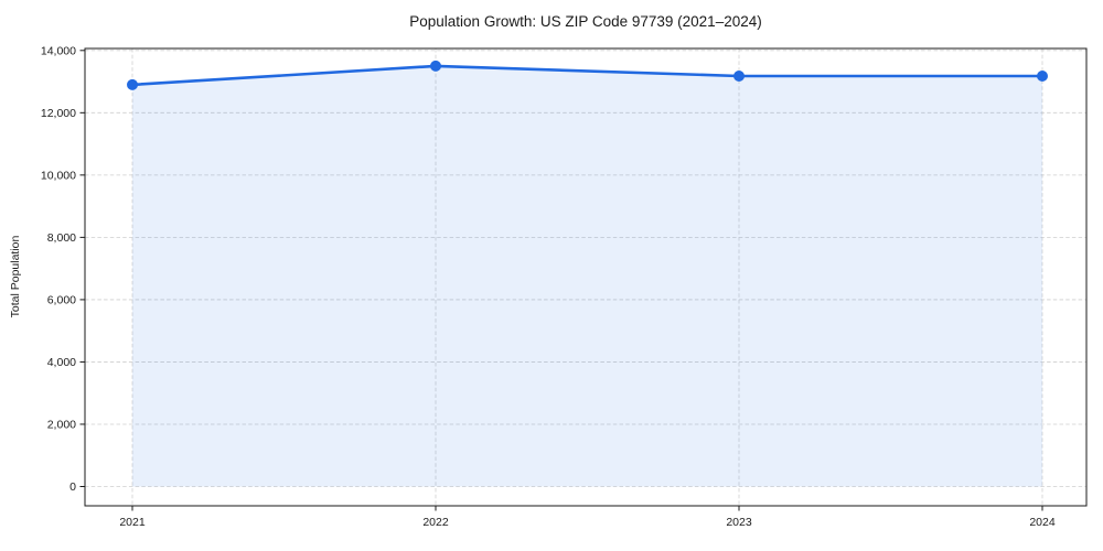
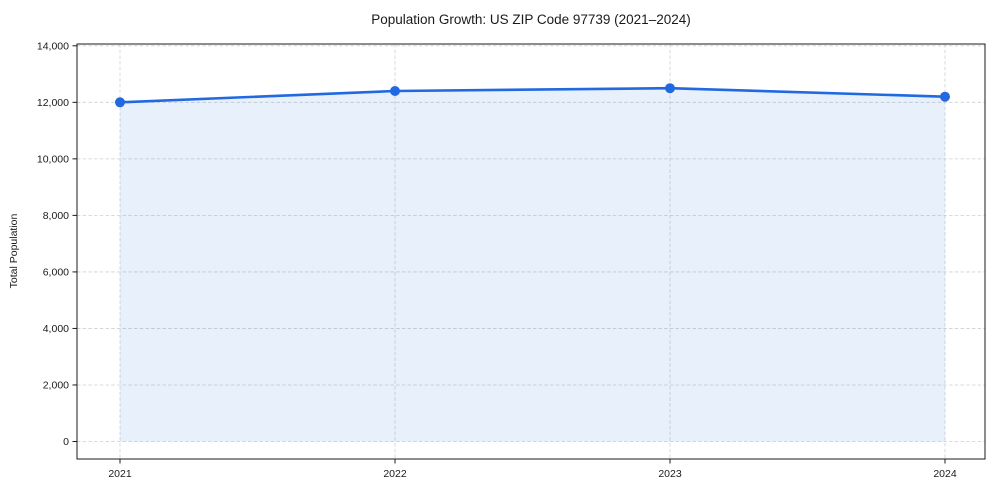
2021: 12900 -> 12000
2022: 13500 -> 12400
2023: 13200 -> 12500
2024: 13200 -> 12200
